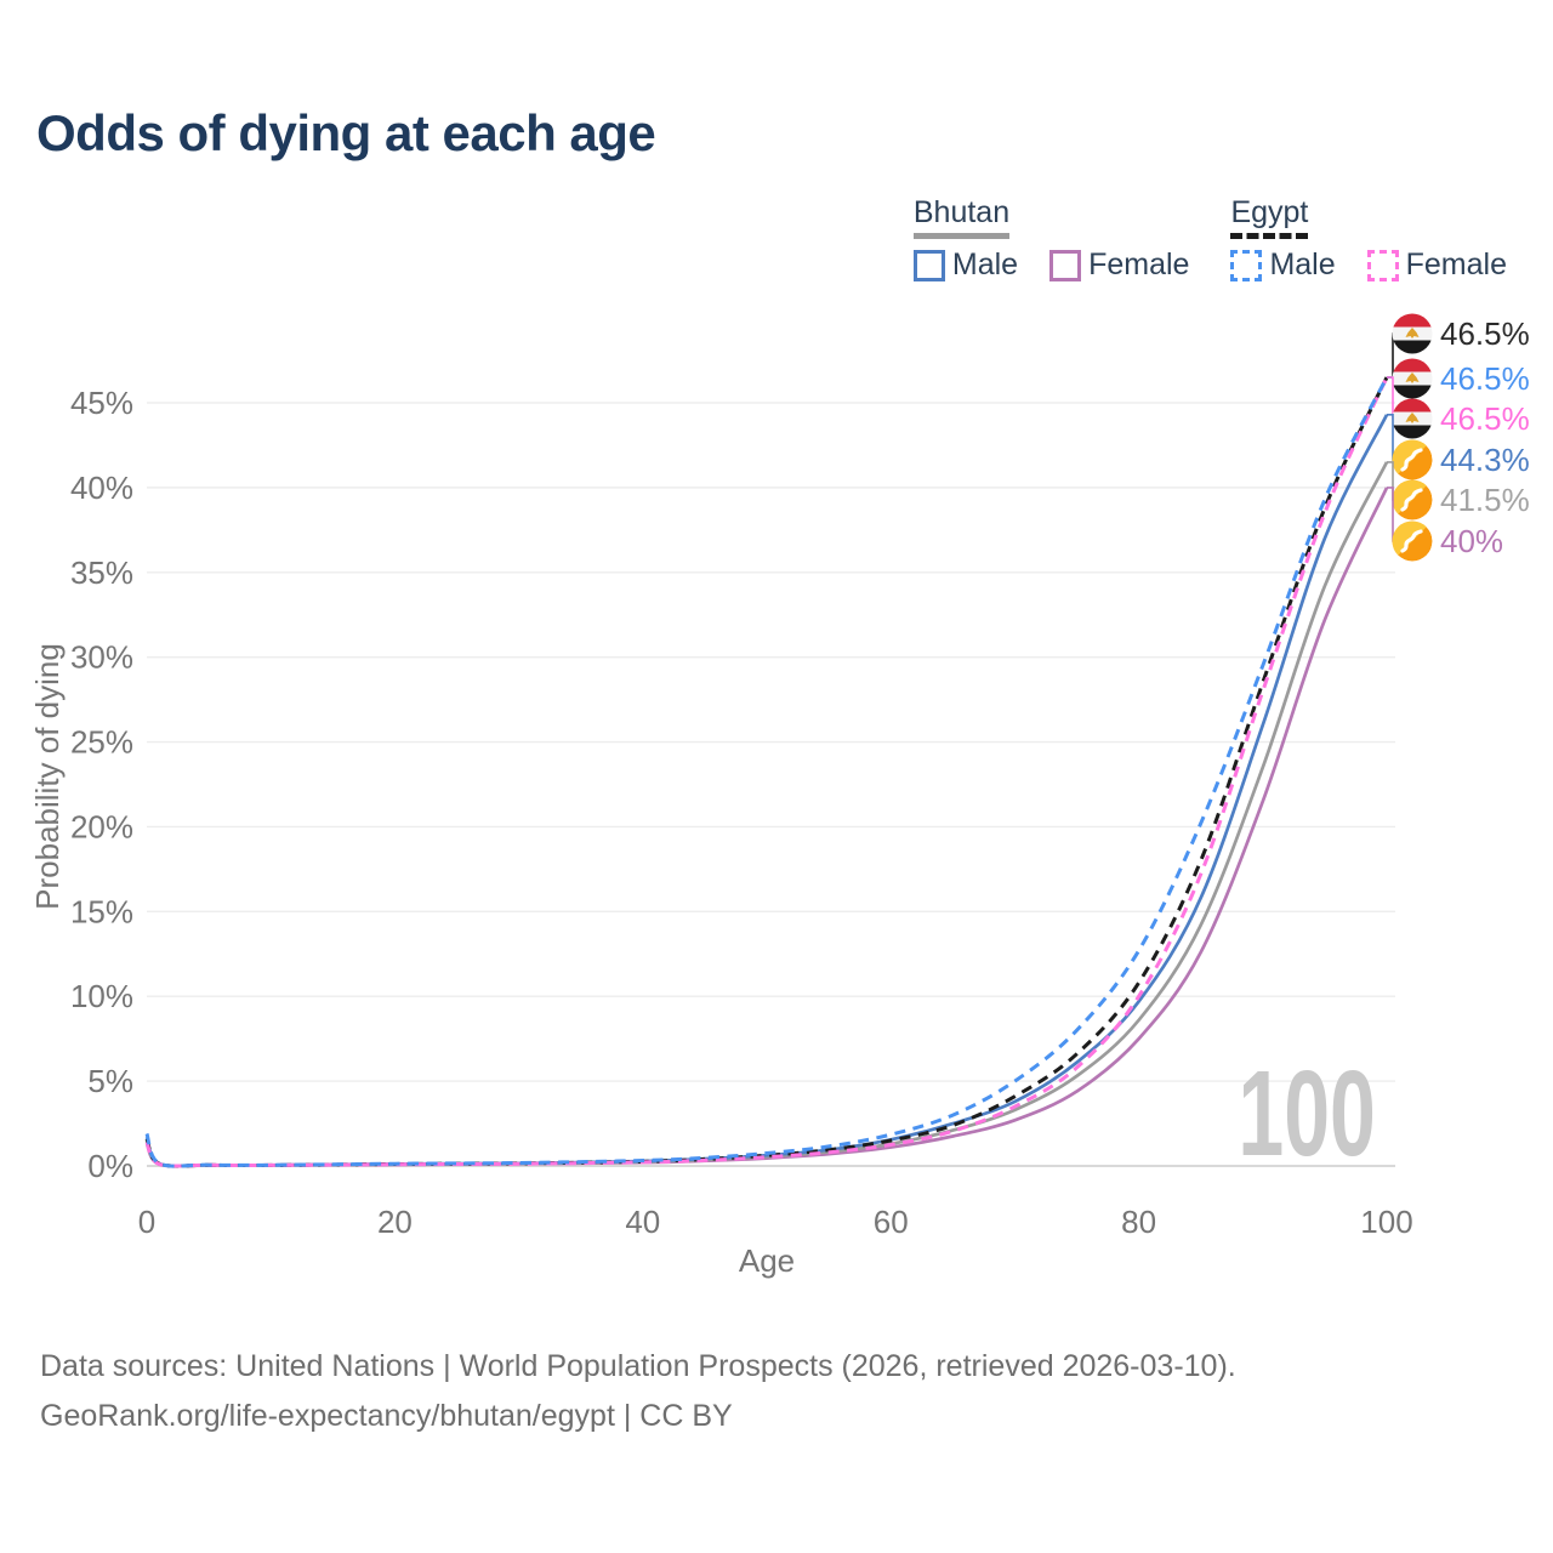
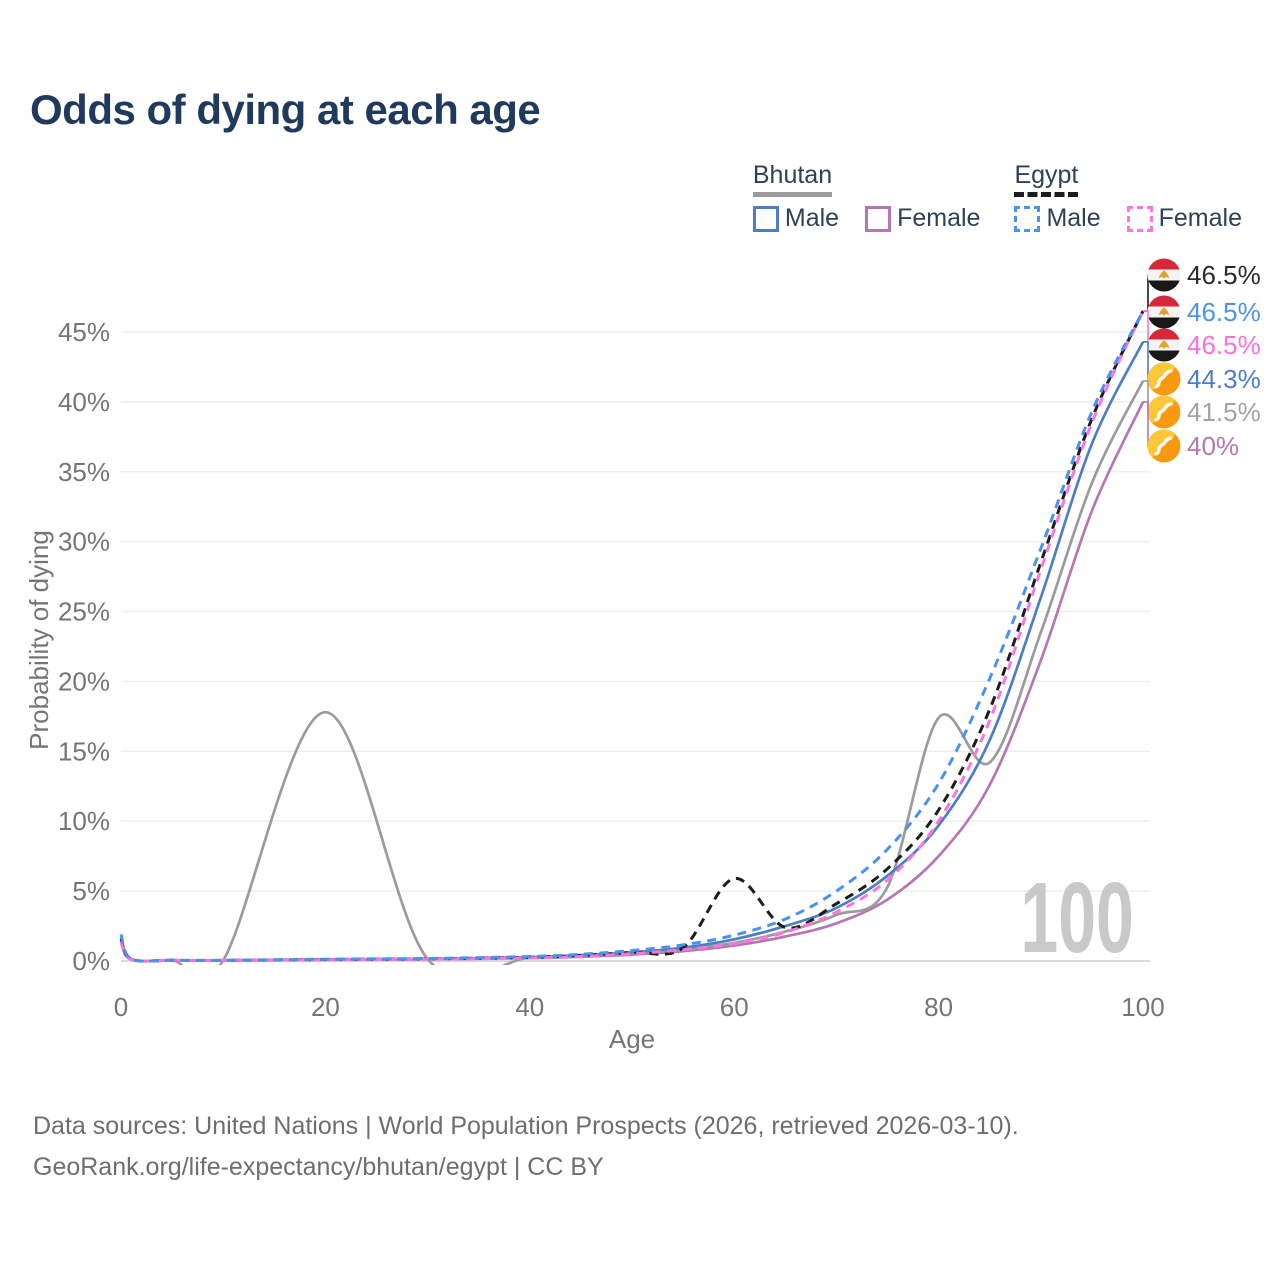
Bhutan/20: 0.1% -> 17.8%
Egypt/60: 1.5% -> 5.9%
Bhutan/80: 8.6% -> 17.4%
